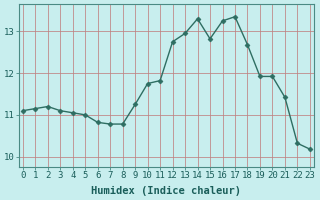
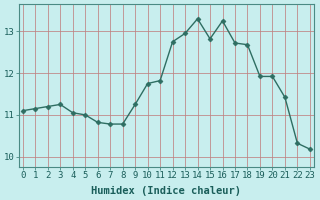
3: 11.10 -> 11.25
17: 13.35 -> 12.72
